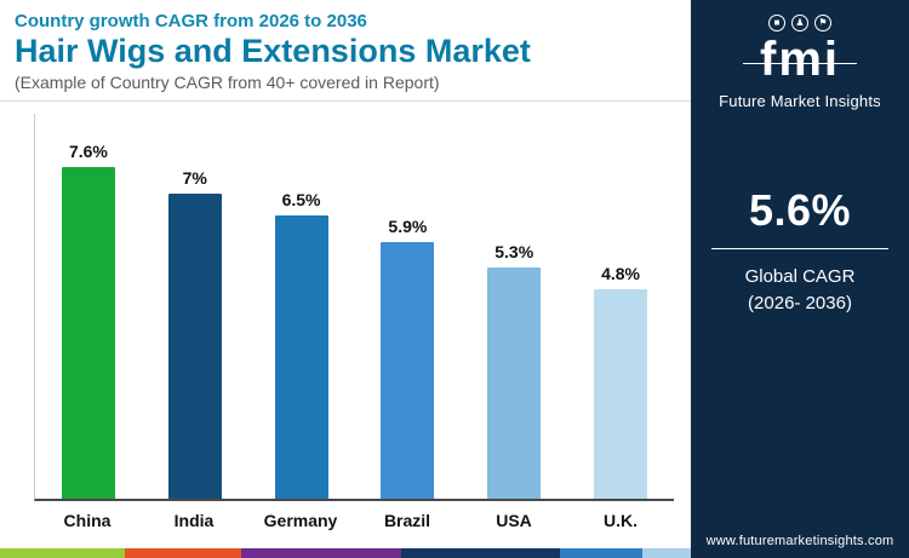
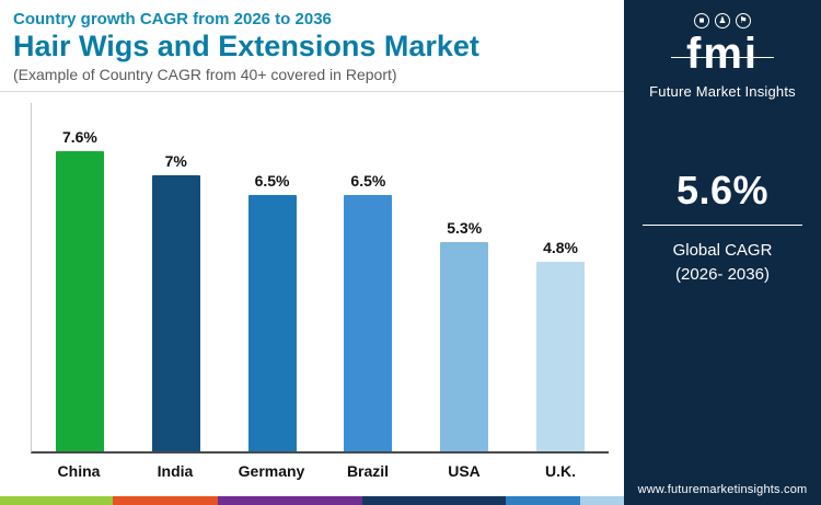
Brazil: 5.9% -> 6.5%
